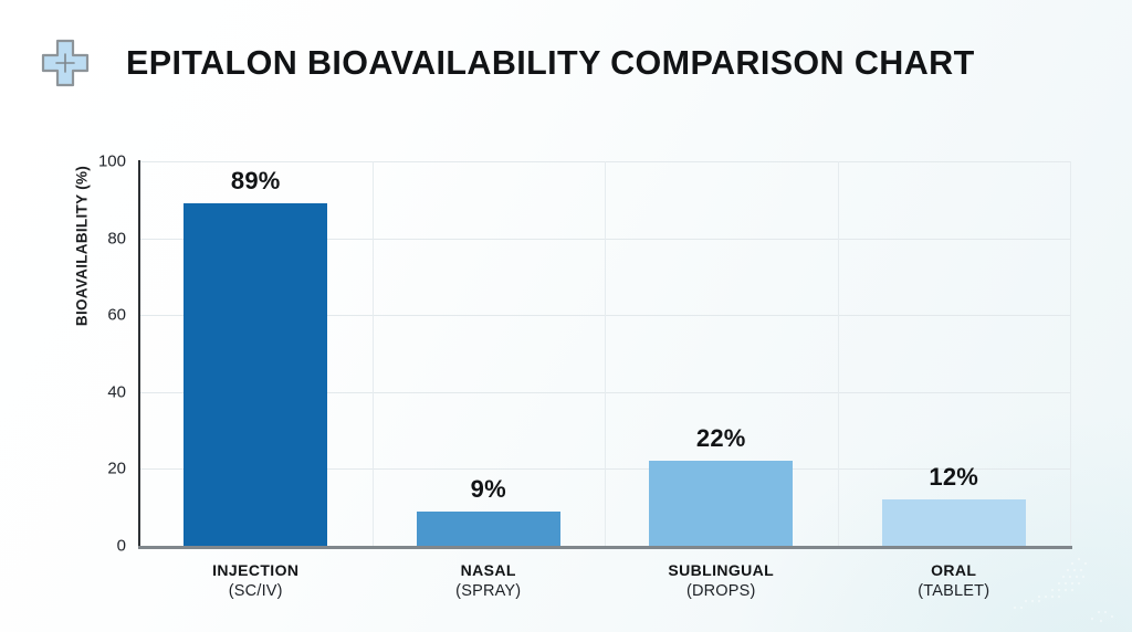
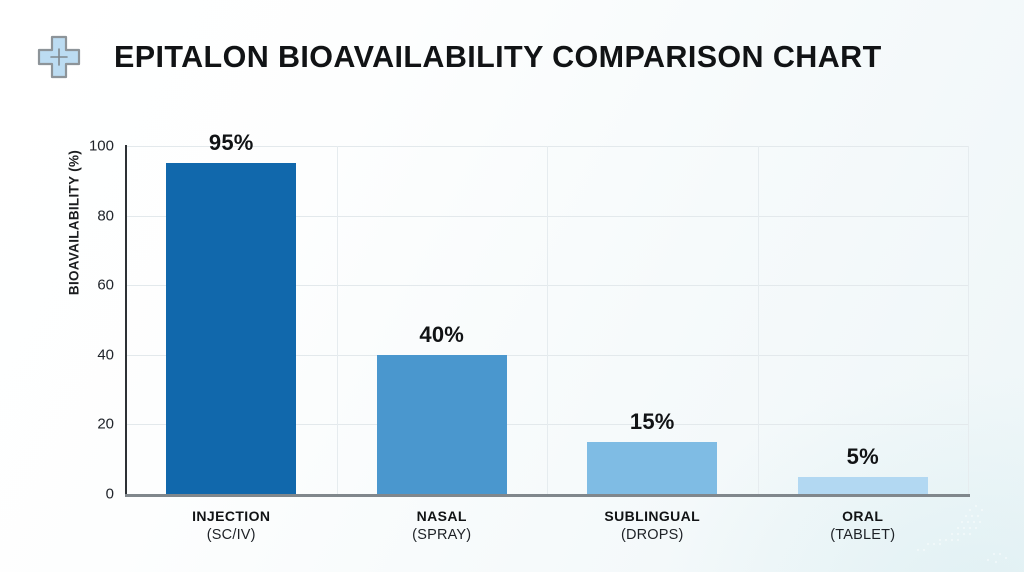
INJECTION: 89% -> 95%
NASAL: 9% -> 40%
SUBLINGUAL: 22% -> 15%
ORAL: 12% -> 5%
